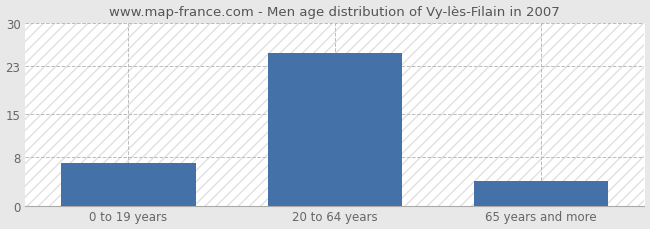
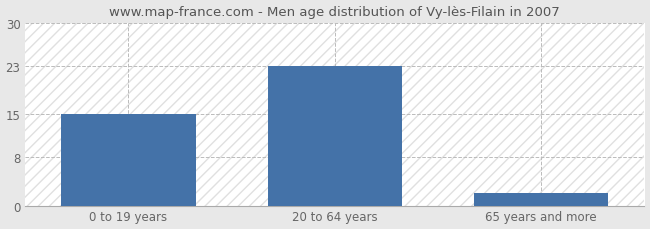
0 to 19 years: 7 -> 15
20 to 64 years: 25 -> 23
65 years and more: 4 -> 2
